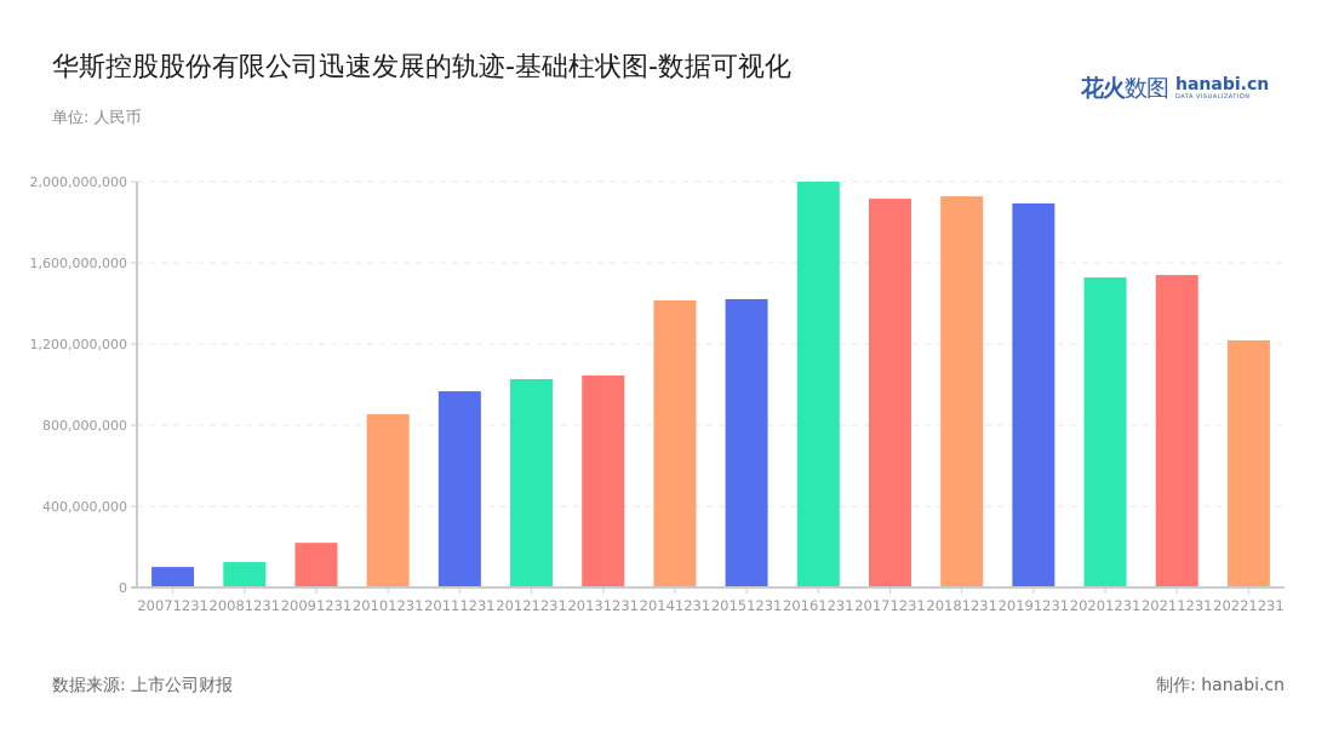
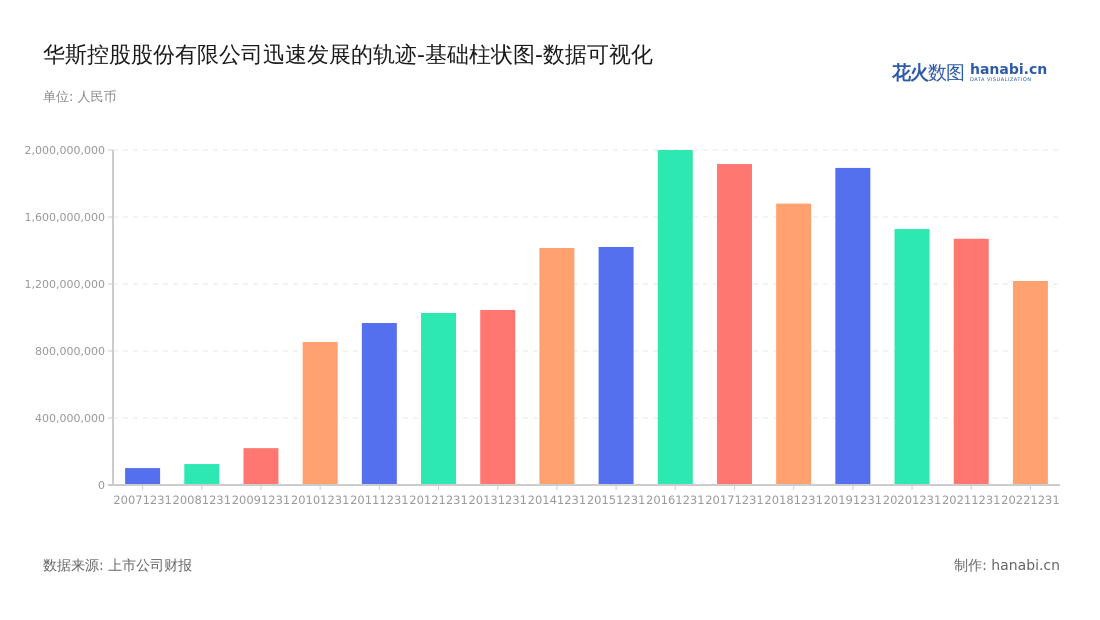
20181231: 1930000000 -> 1680000000
20211231: 1540000000 -> 1470000000
